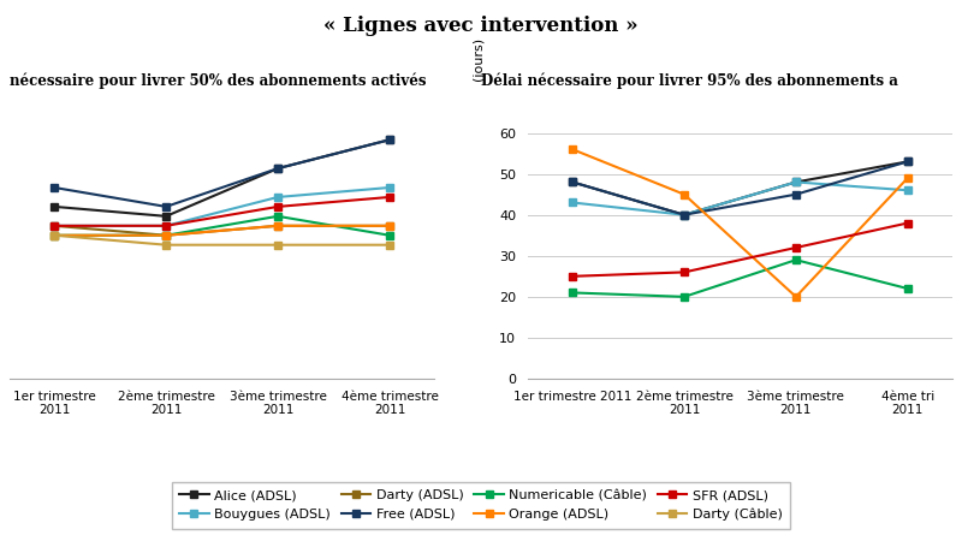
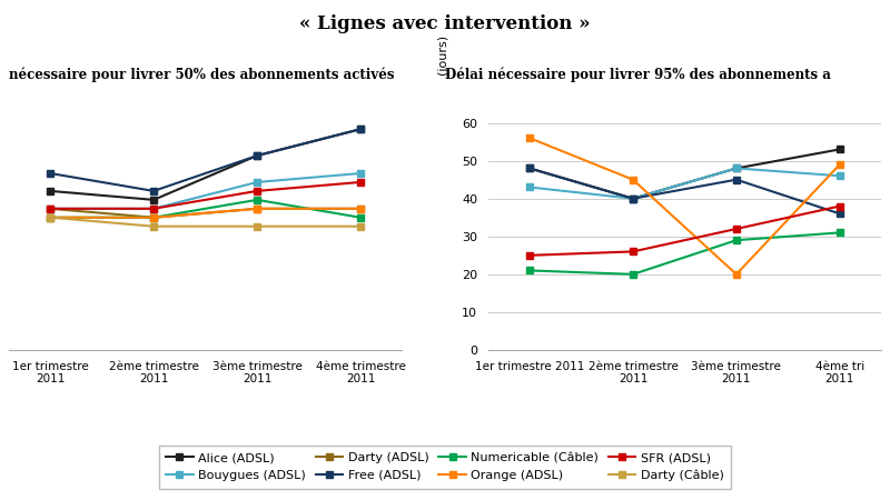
Free (ADSL)/4ème tri 2011: 53 -> 36
Numericable (Câble)/4ème tri 2011: 22 -> 31
